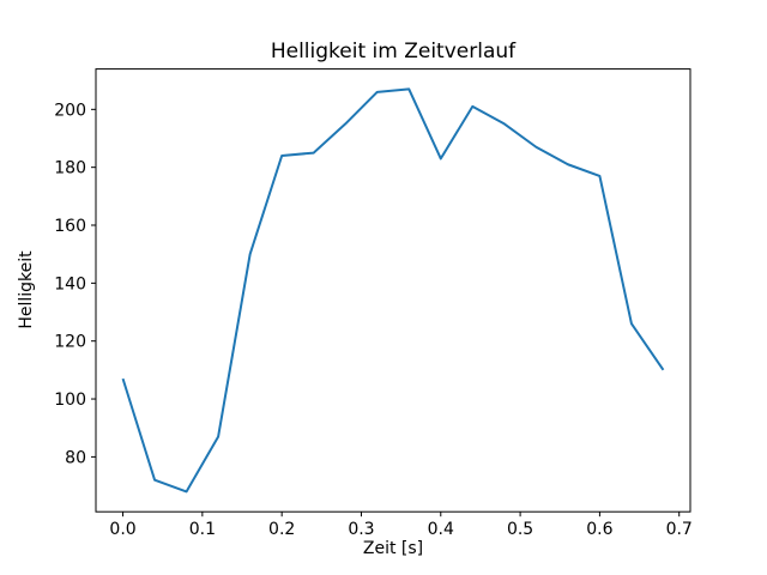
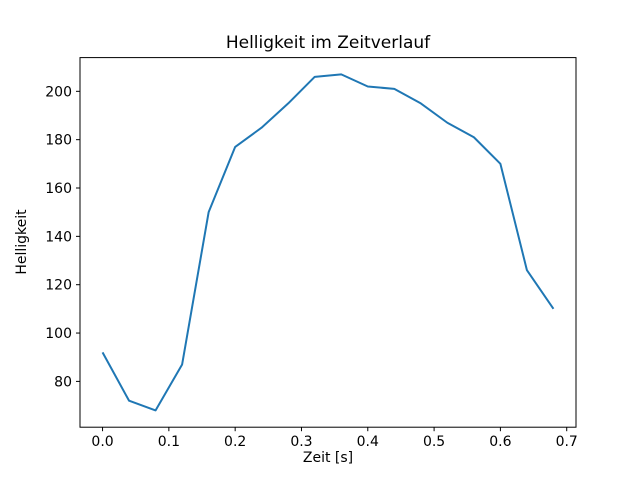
0.0: 107 -> 92
0.2: 184 -> 177
0.4: 183 -> 202
0.6: 177 -> 170
